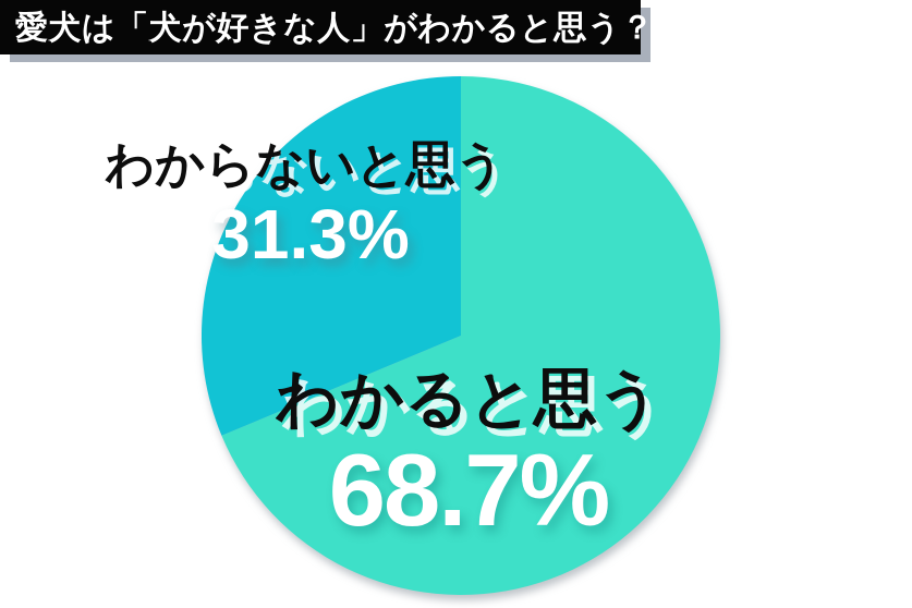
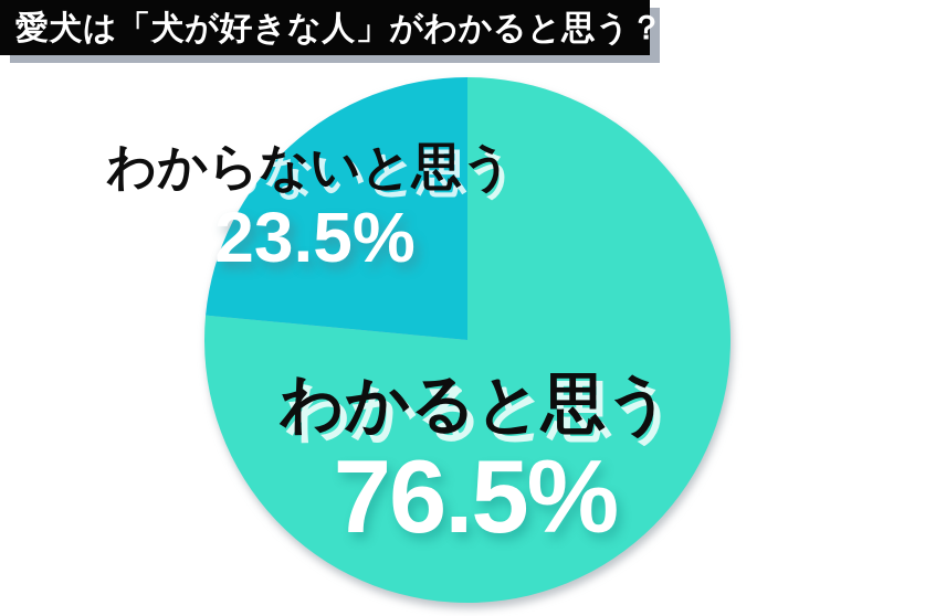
わかると思う: 68.7% -> 76.5%
わからないと思う: 31.3% -> 23.5%
